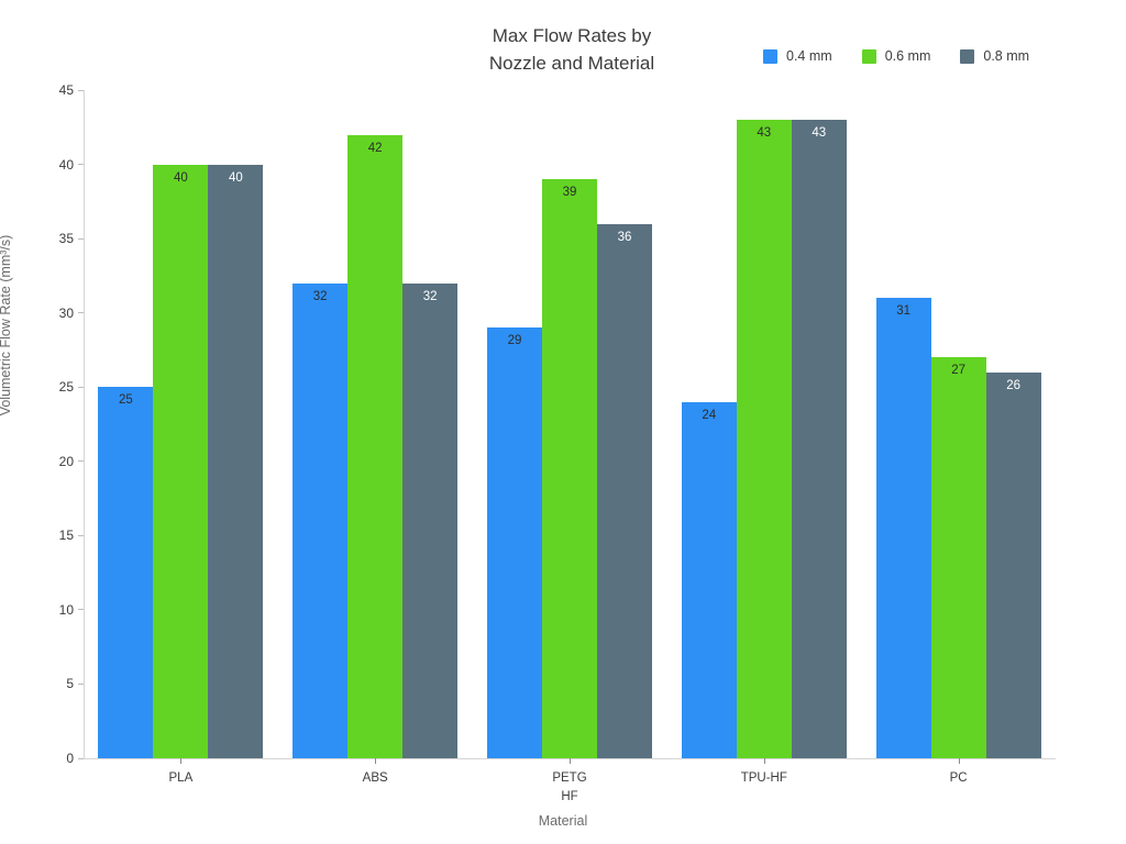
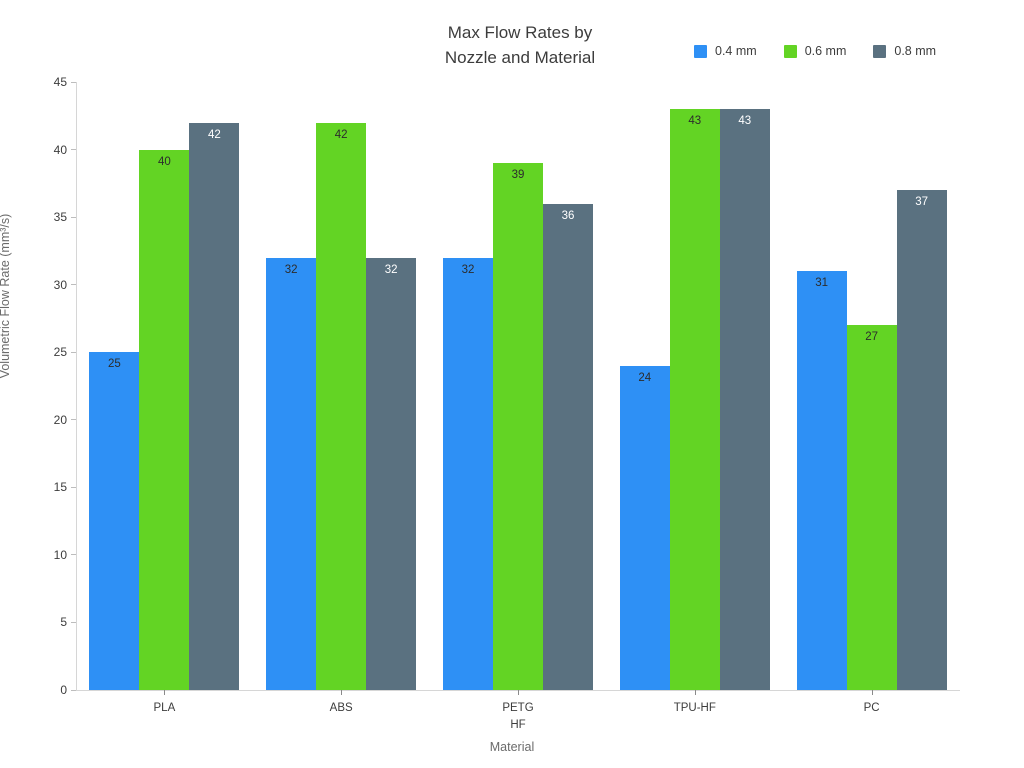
0.8 mm/PLA: 40 -> 42
0.4 mm/PETG HF: 29 -> 32
0.8 mm/PC: 26 -> 37
